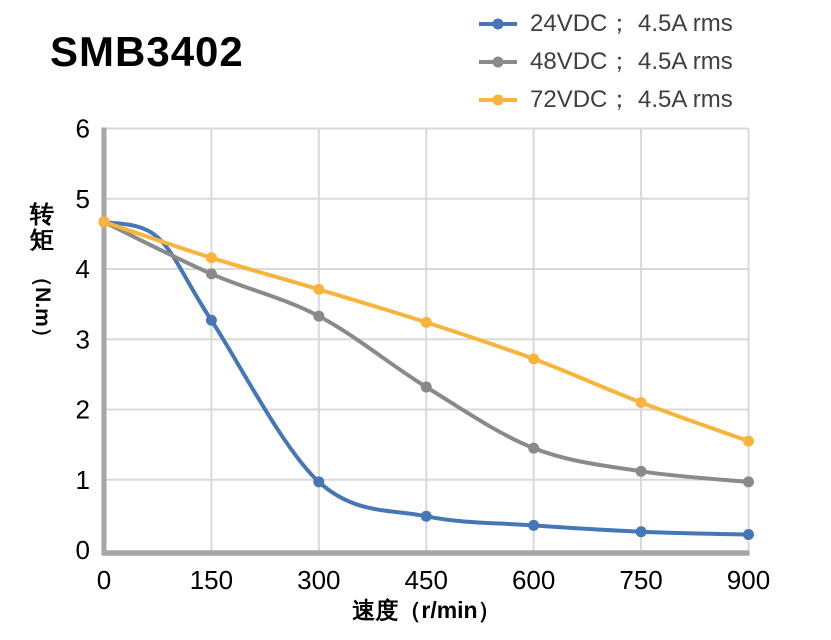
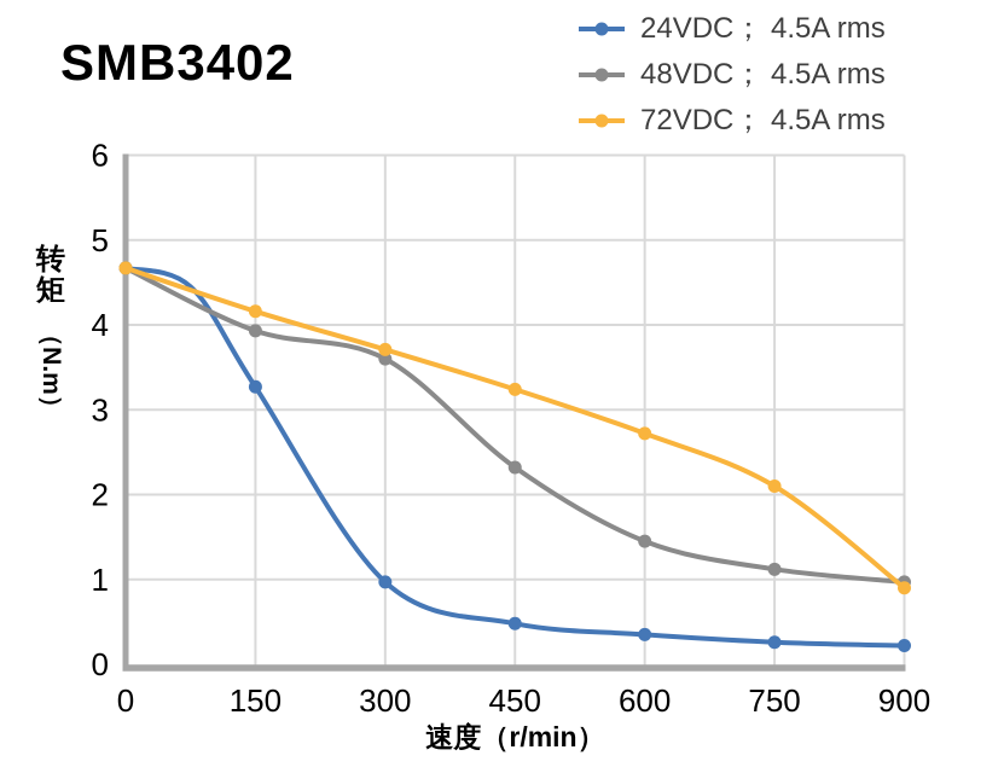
48VDC； 4.5A rms/300: 3.3 -> 3.6
72VDC； 4.5A rms/900: 1.6 -> 0.9
